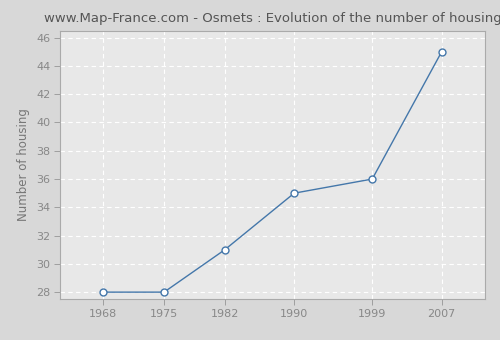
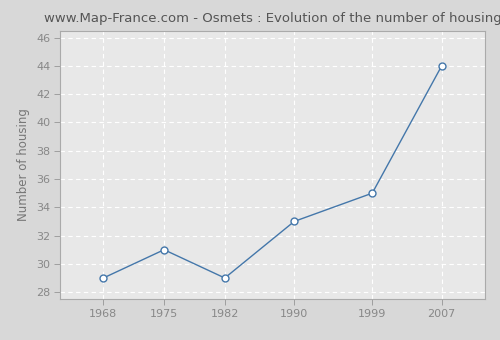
1968: 28 -> 29
1975: 28 -> 31
1982: 31 -> 29
1990: 35 -> 33
1999: 36 -> 35
2007: 45 -> 44
